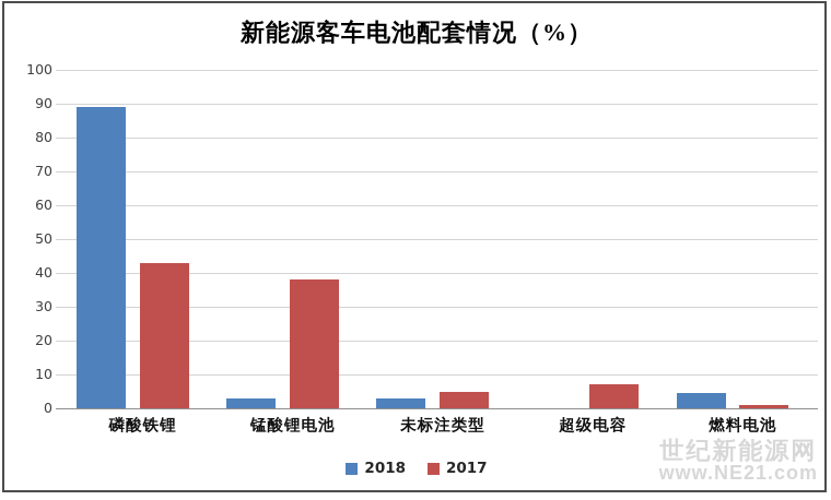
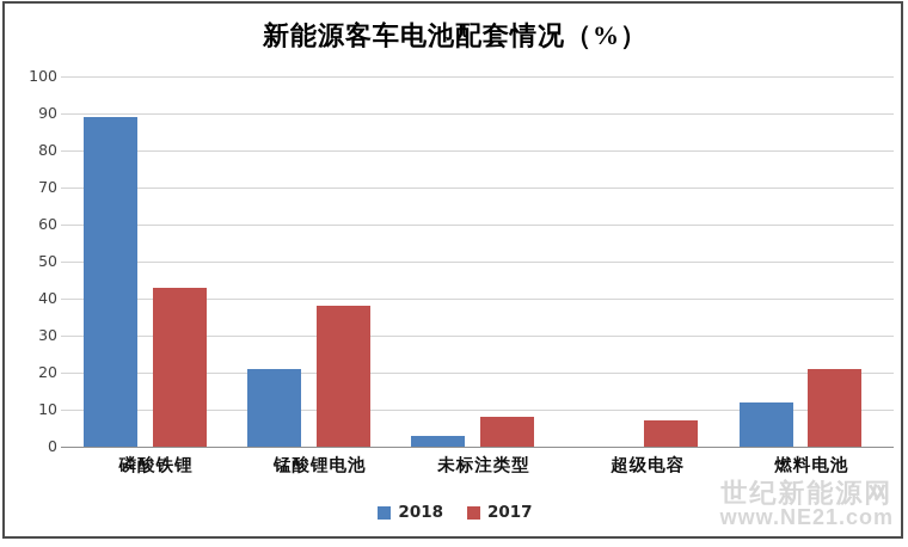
2018/锰酸锂电池: 3 -> 21
2017/未标注类型: 5 -> 8
2018/燃料电池: 4 -> 12
2017/燃料电池: 1 -> 21
